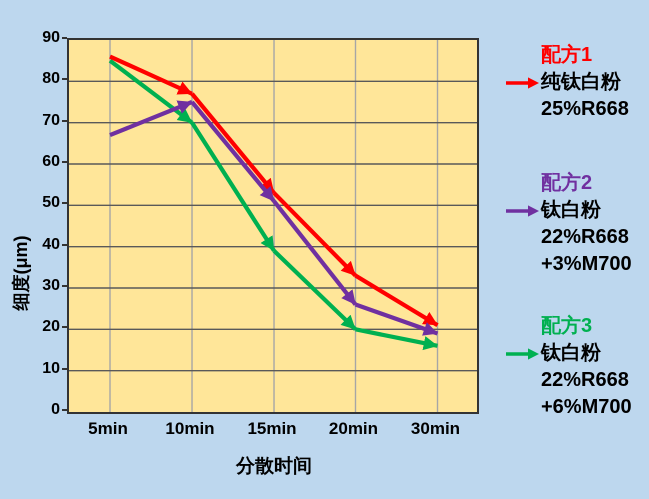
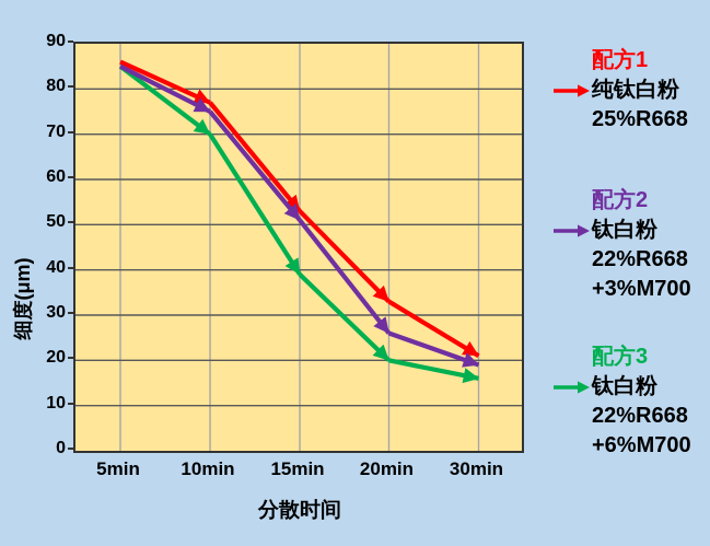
配方2/5min: 67 -> 85
